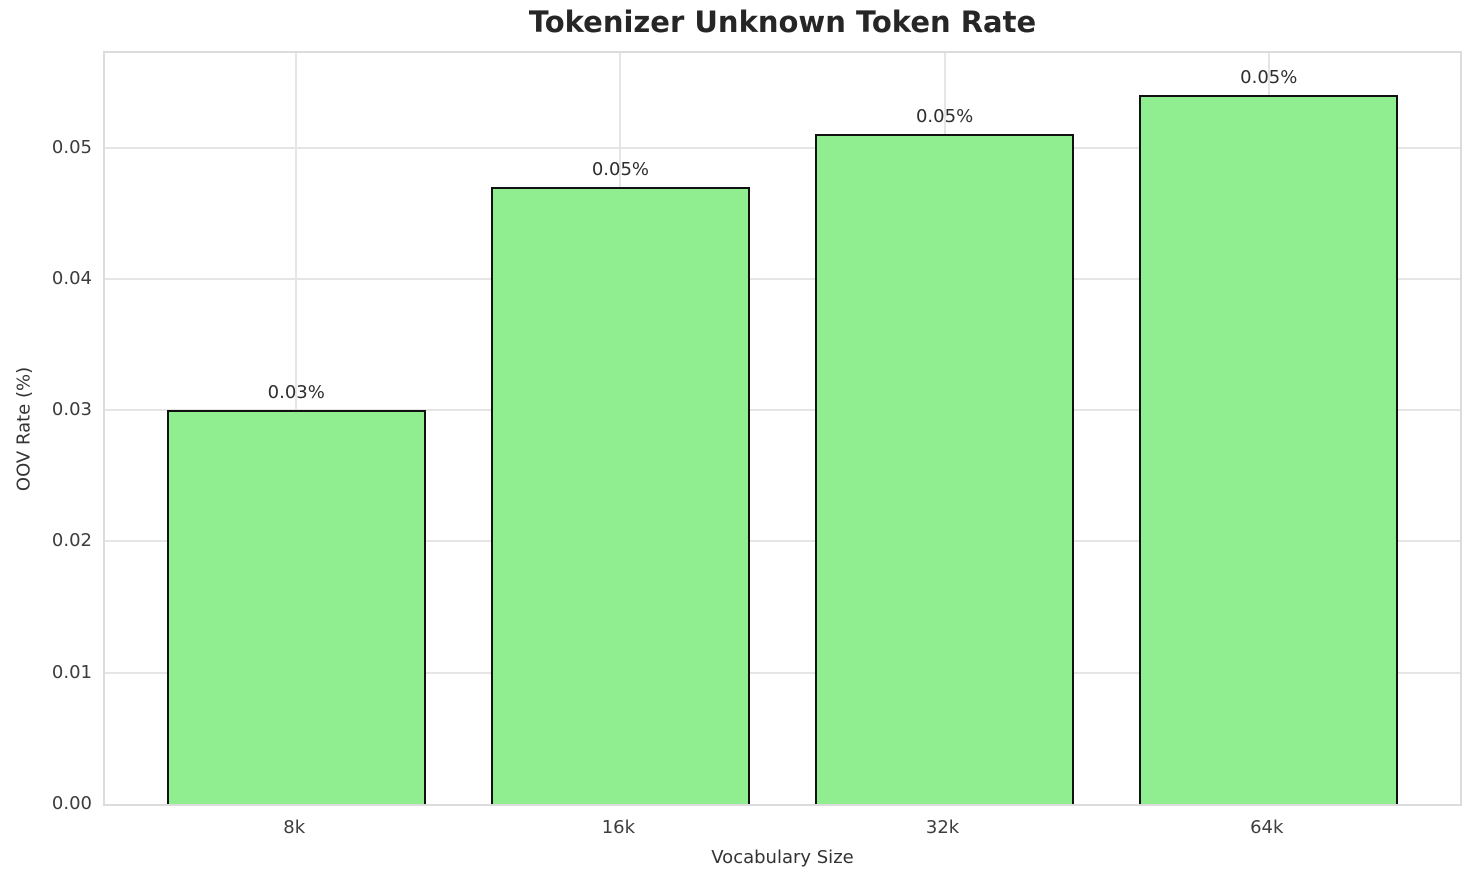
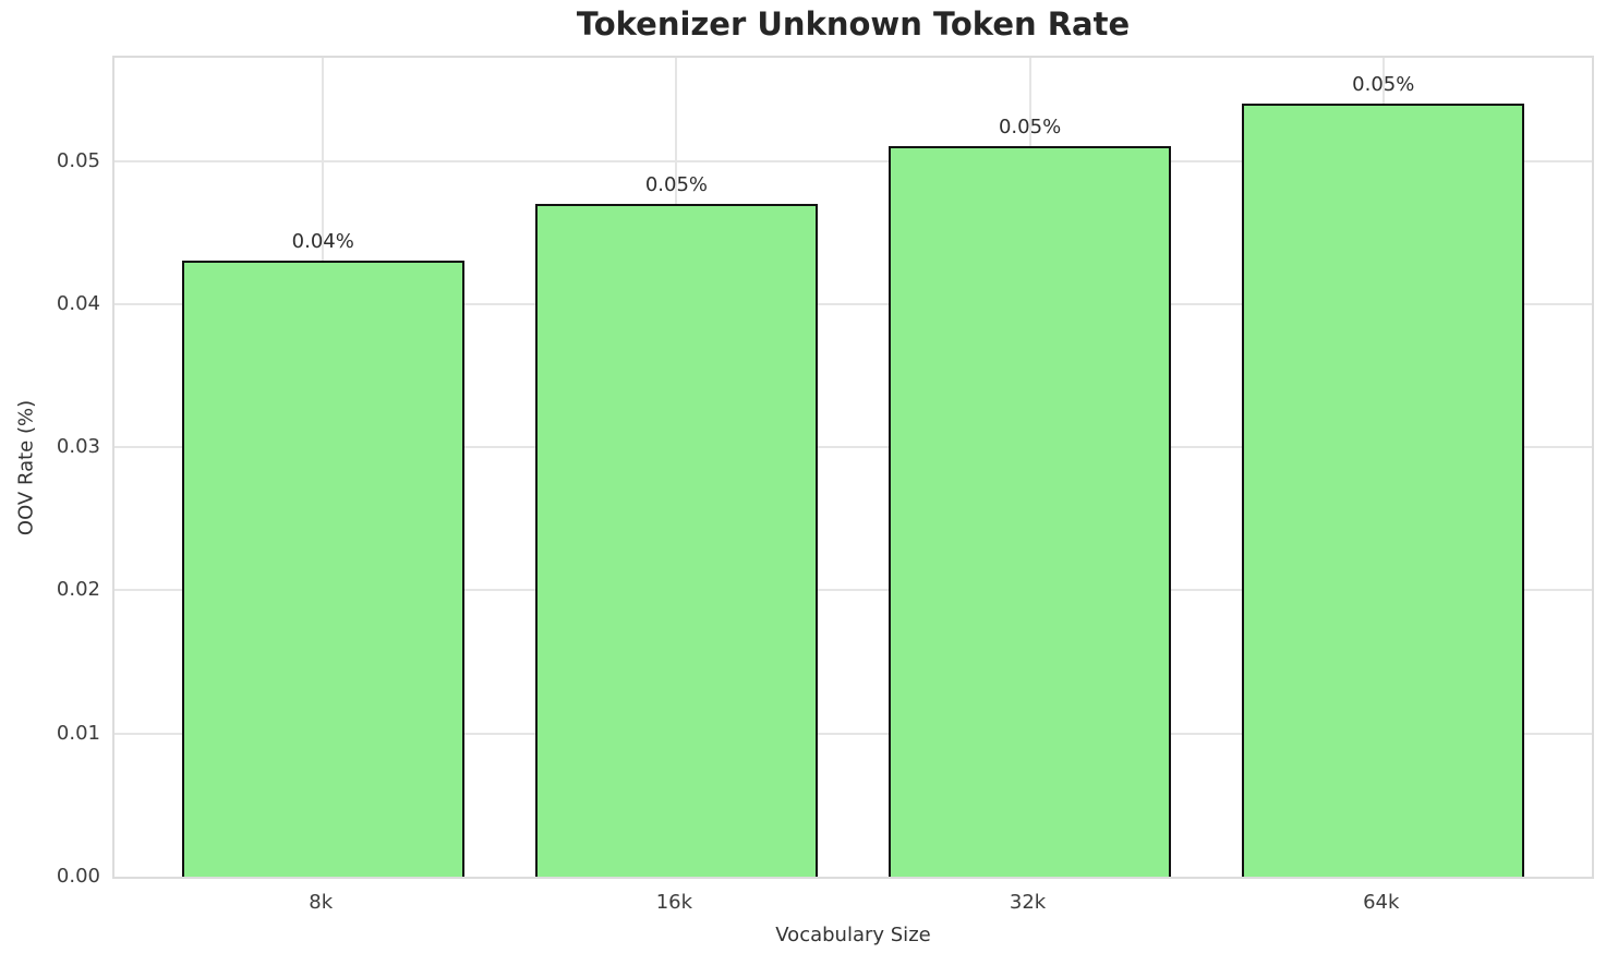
8k: 0.03% -> 0.04%
